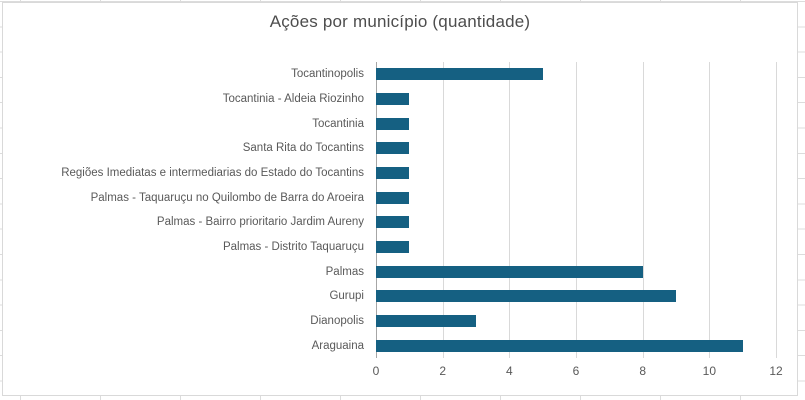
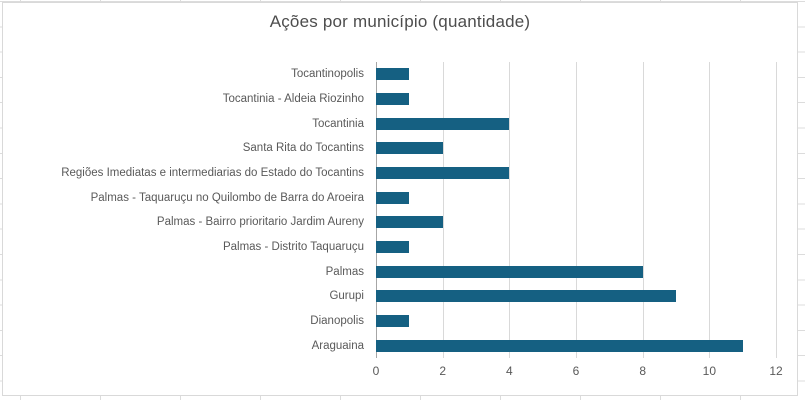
Tocantinopolis: 5 -> 1
Tocantinia: 1 -> 4
Santa Rita do Tocantins: 1 -> 2
Regiões Imediatas e intermediarias do Estado do Tocantins: 1 -> 4
Palmas - Bairro prioritario Jardim Aureny: 1 -> 2
Dianopolis: 3 -> 1
